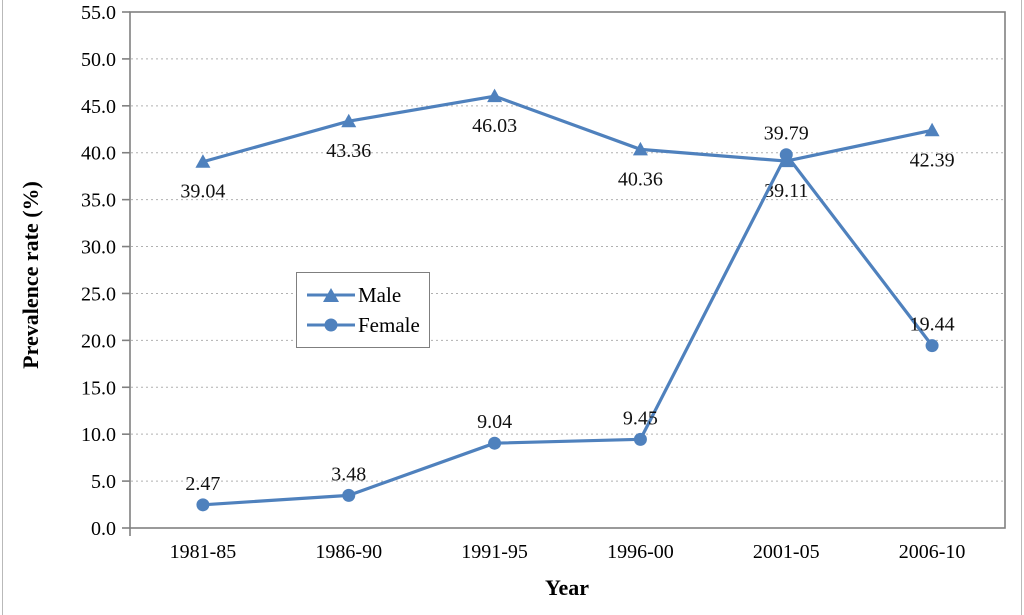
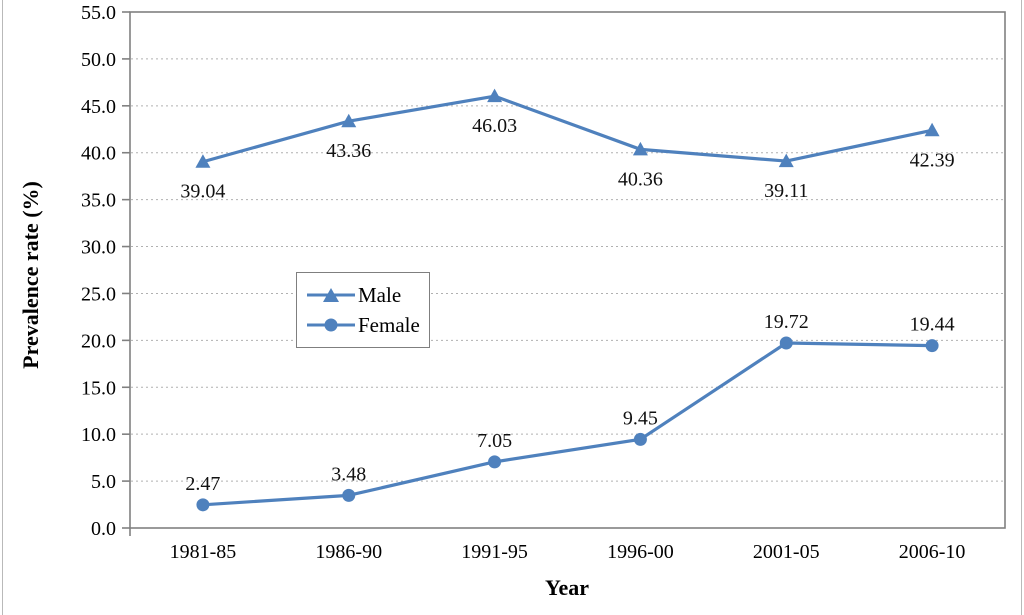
Female/1991-95: 9.04 -> 7.05
Female/2001-05: 39.79 -> 19.72
